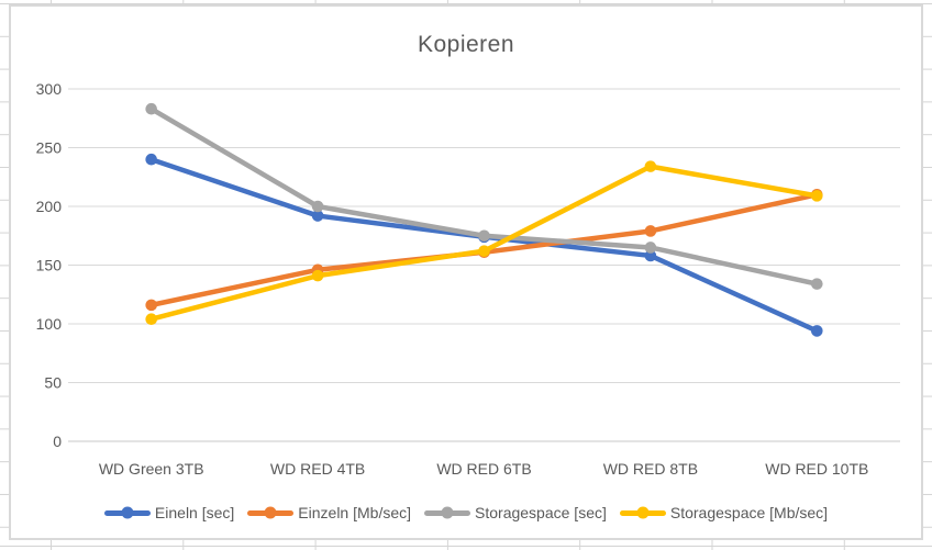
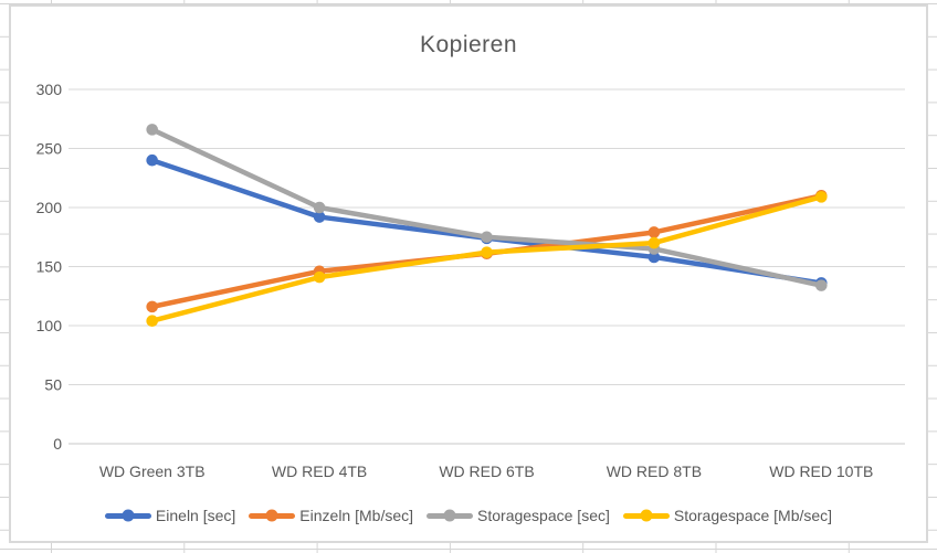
Storagespace [sec]/WD Green 3TB: 283 -> 266
Storagespace [Mb/sec]/WD RED 8TB: 234 -> 170
Eineln [sec]/WD RED 10TB: 94 -> 136
